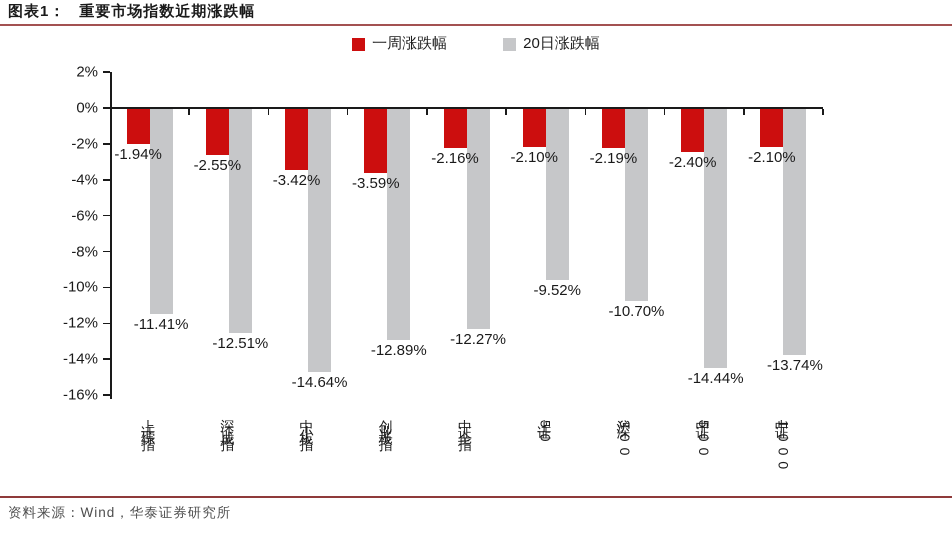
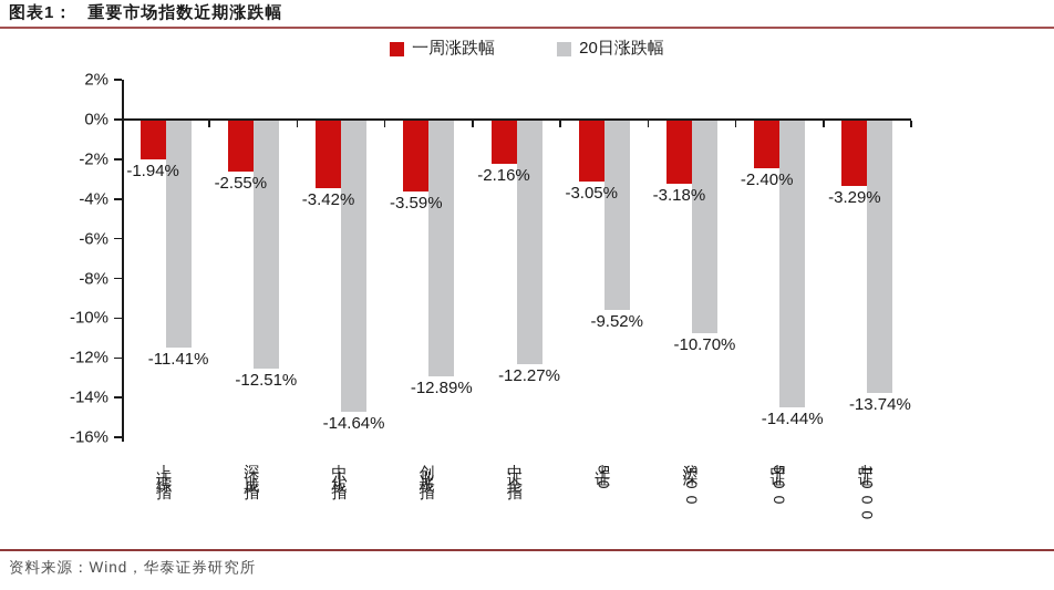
一周涨跌幅/上证50: -2.10% -> -3.05%
一周涨跌幅/沪深300: -2.19% -> -3.18%
一周涨跌幅/中证1000: -2.10% -> -3.29%
